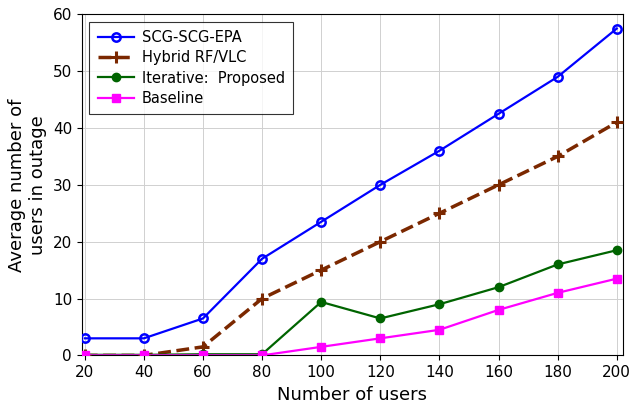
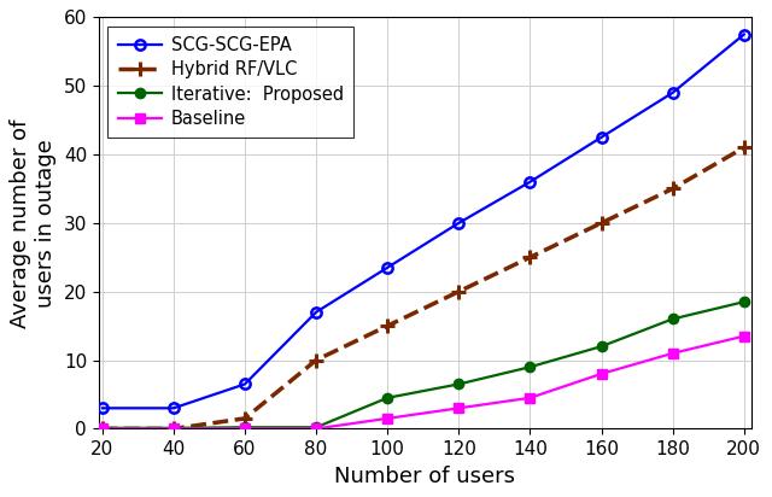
Iterative: Proposed/100: 9.4 -> 4.5
